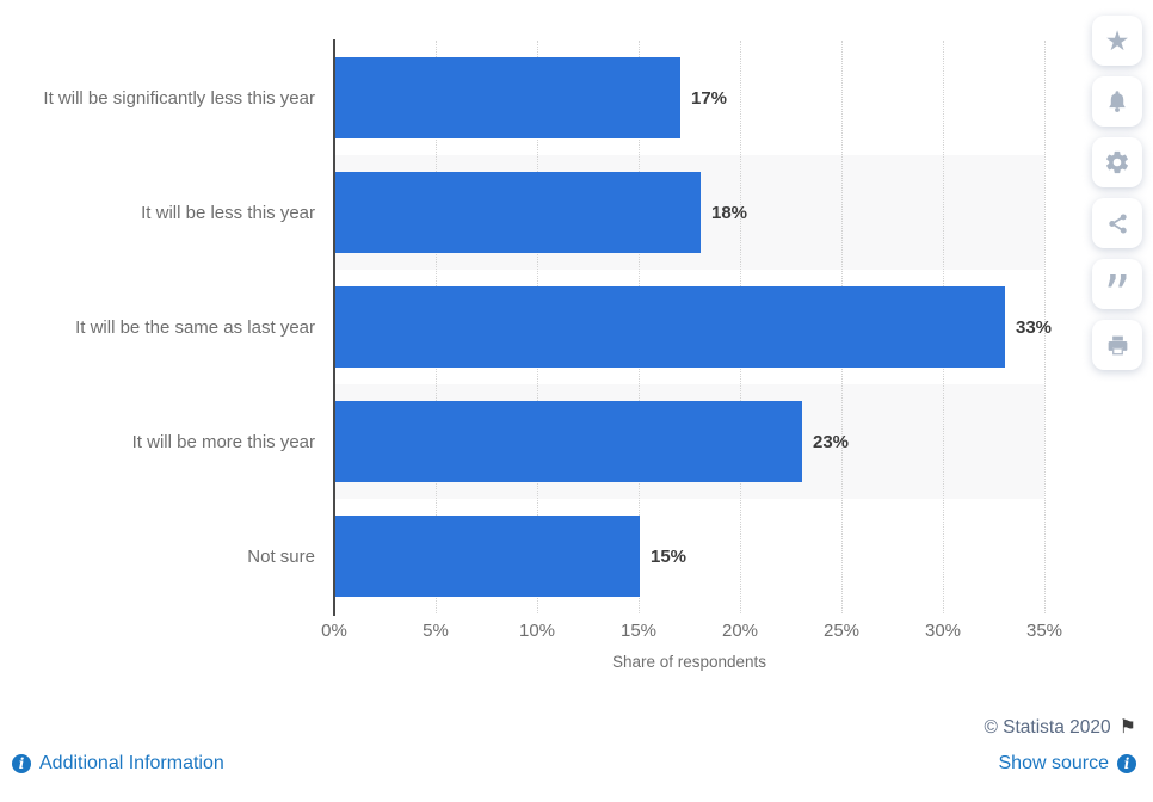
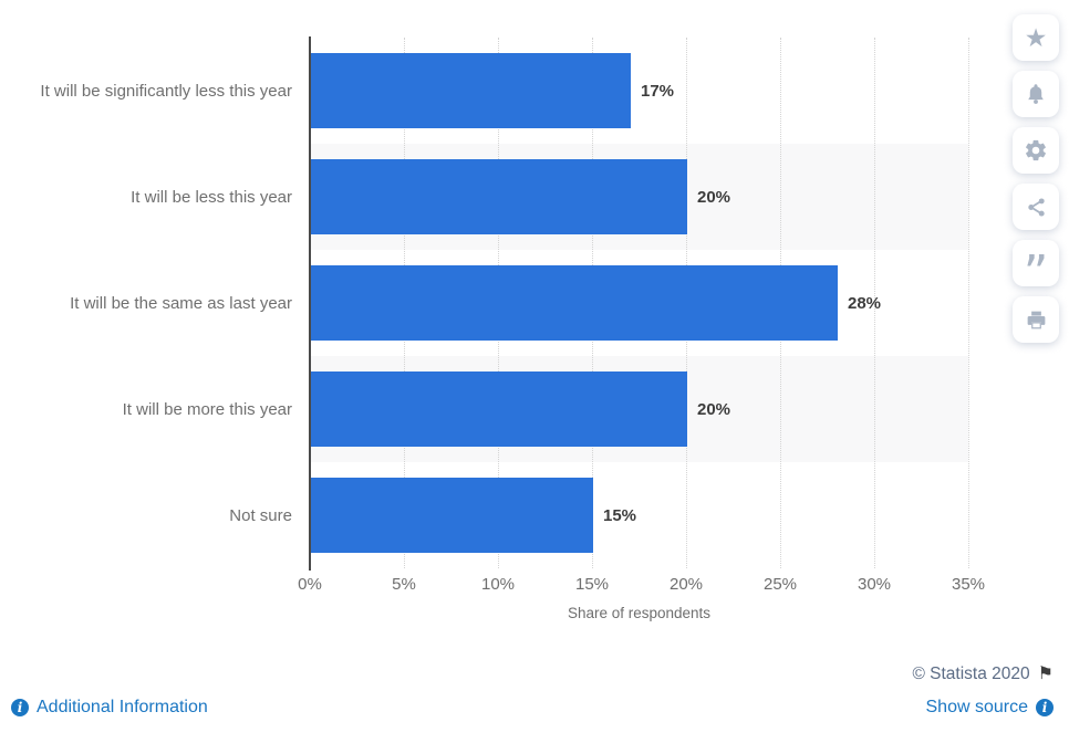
It will be less this year: 18% -> 20%
It will be the same as last year: 33% -> 28%
It will be more this year: 23% -> 20%
